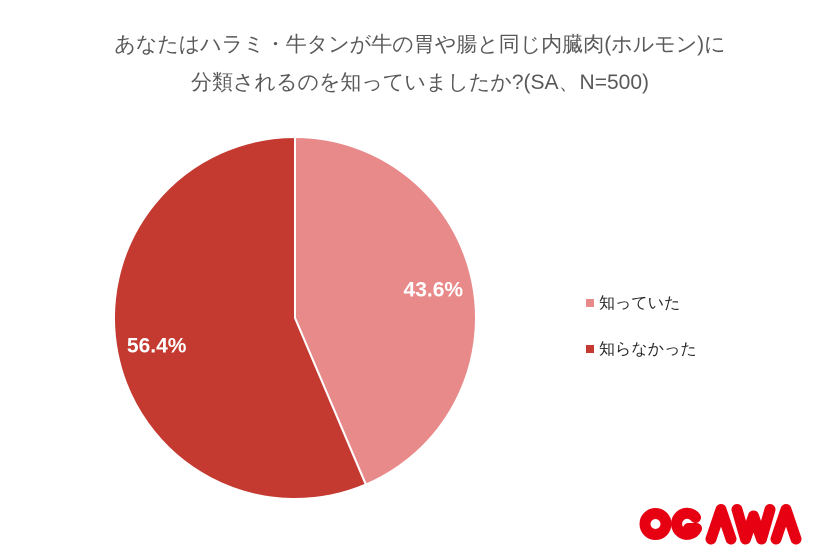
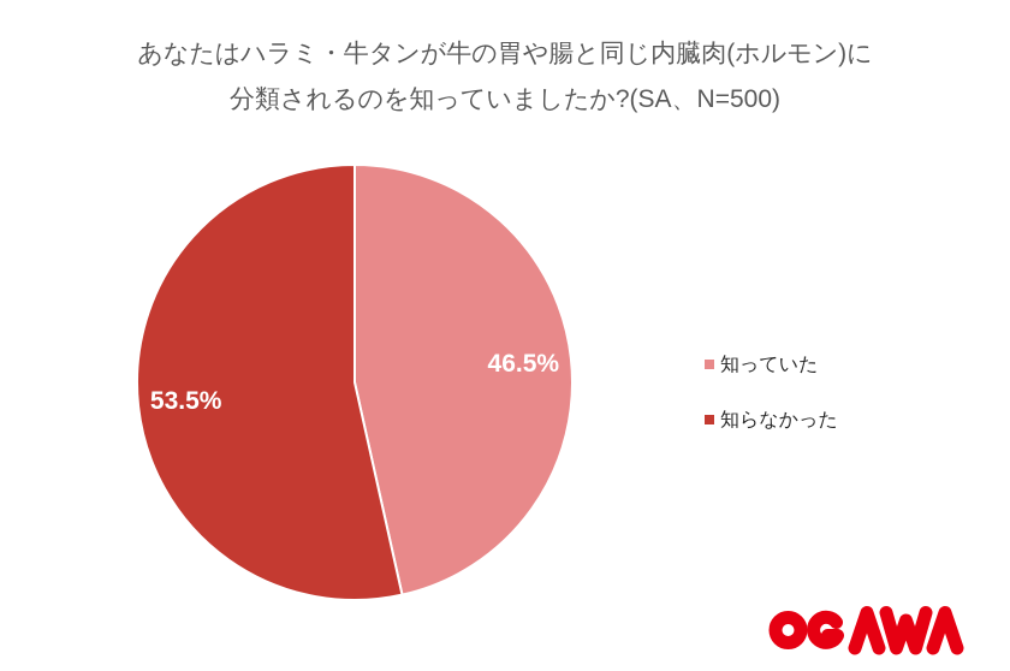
知っていた: 43.6% -> 46.5%
知らなかった: 56.4% -> 53.5%
